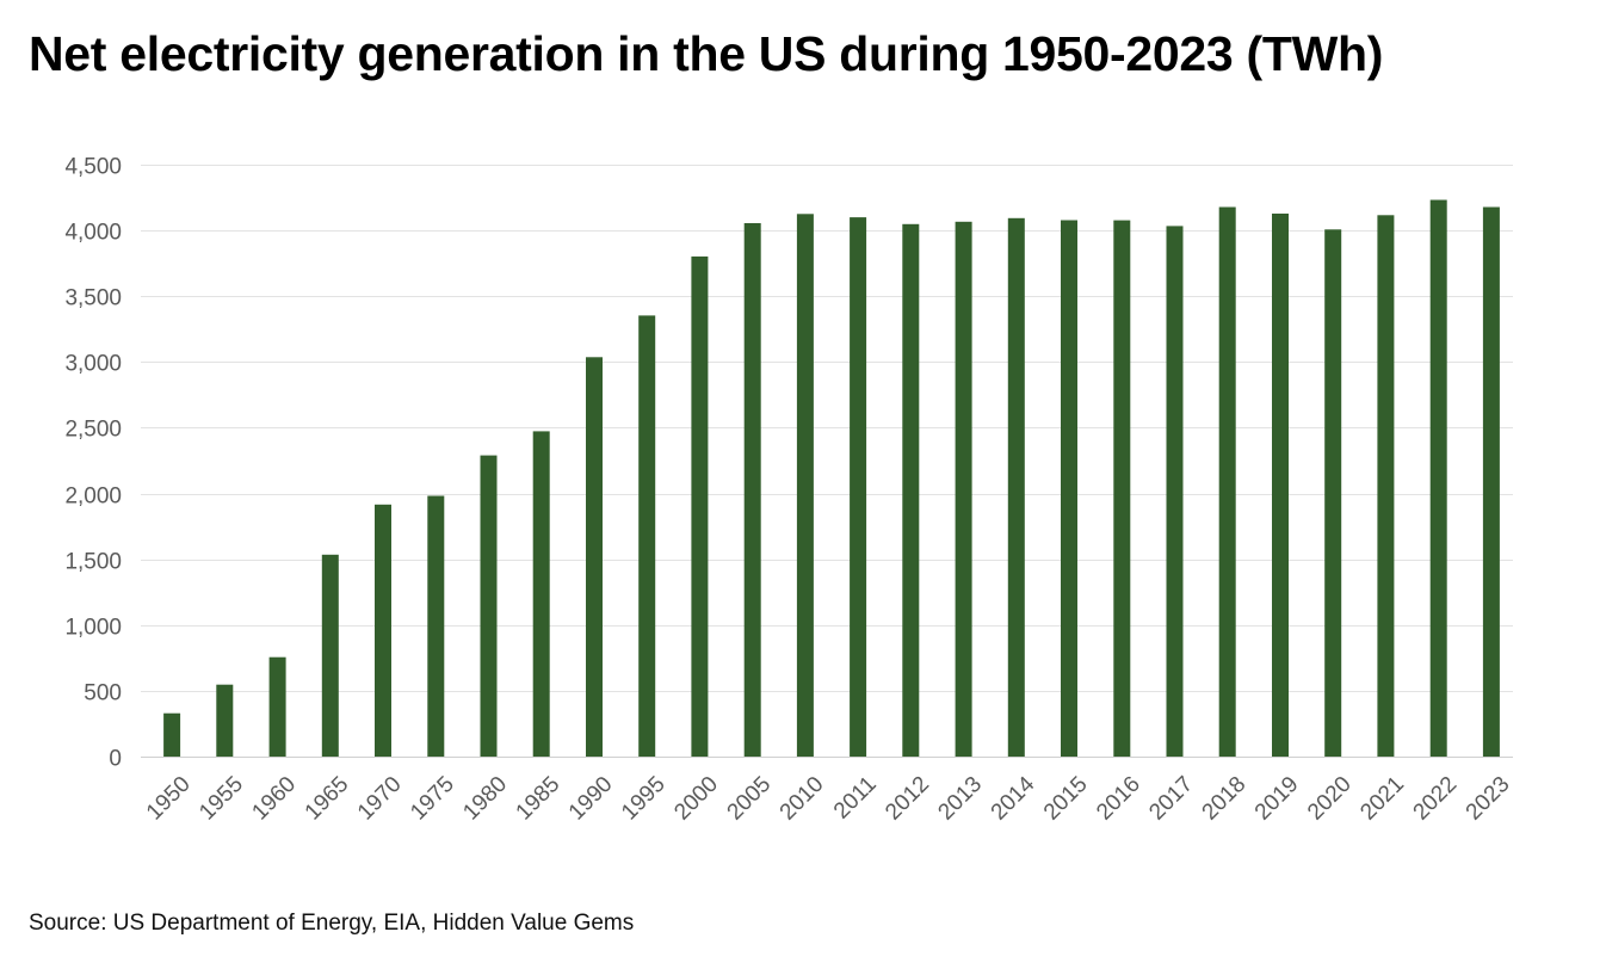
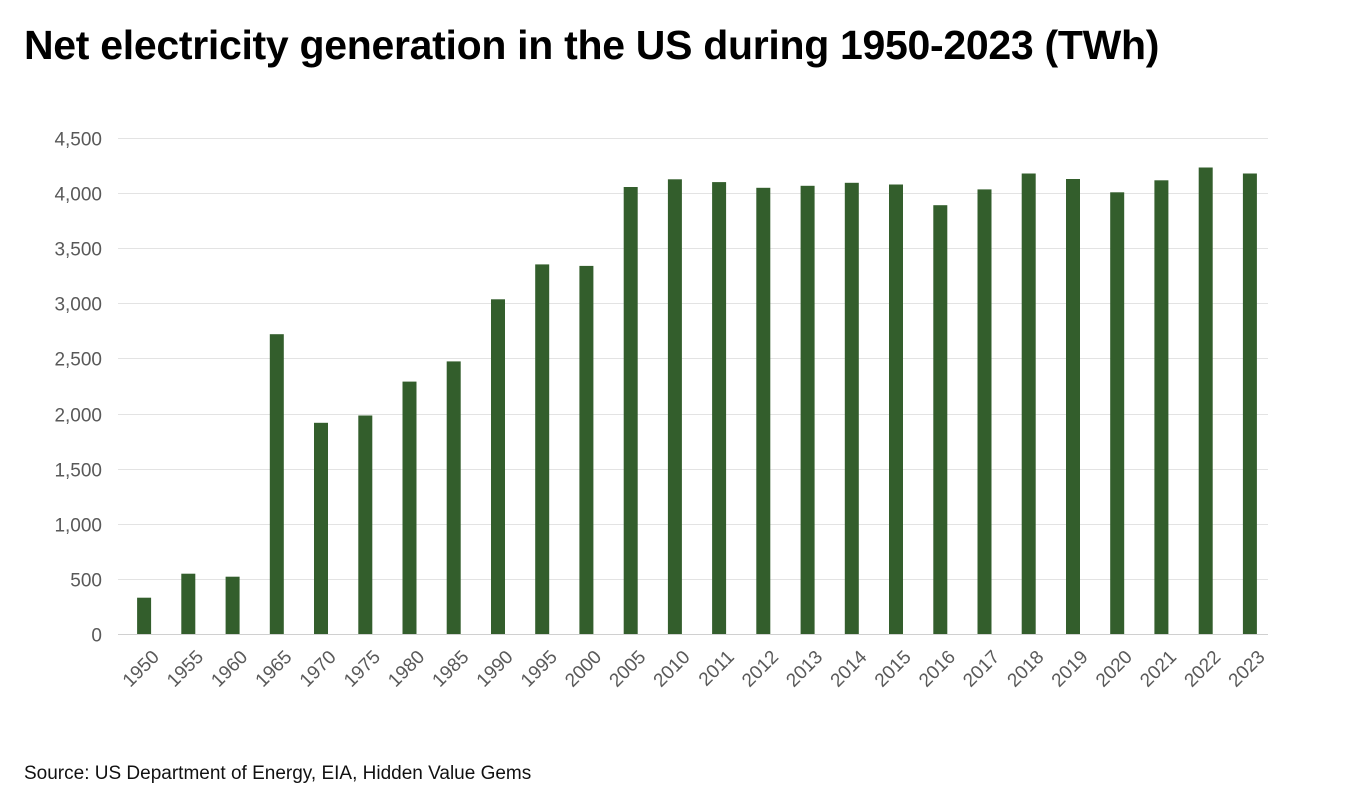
1960: 760 -> 520
1965: 1540 -> 2720
2000: 3800 -> 3340
2016: 4080 -> 3890
